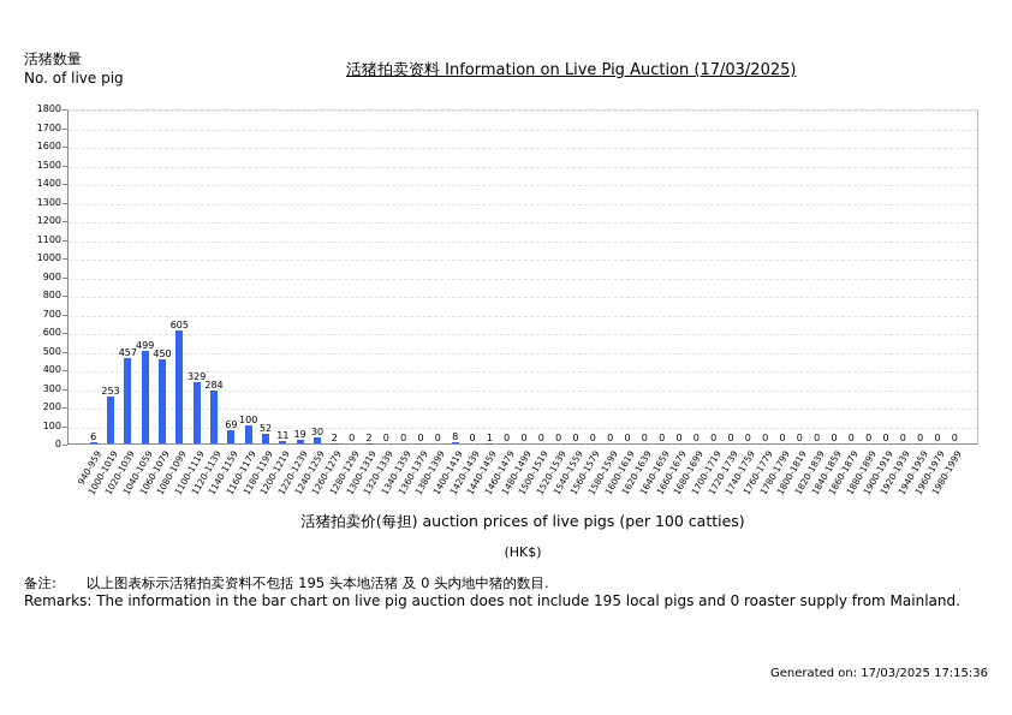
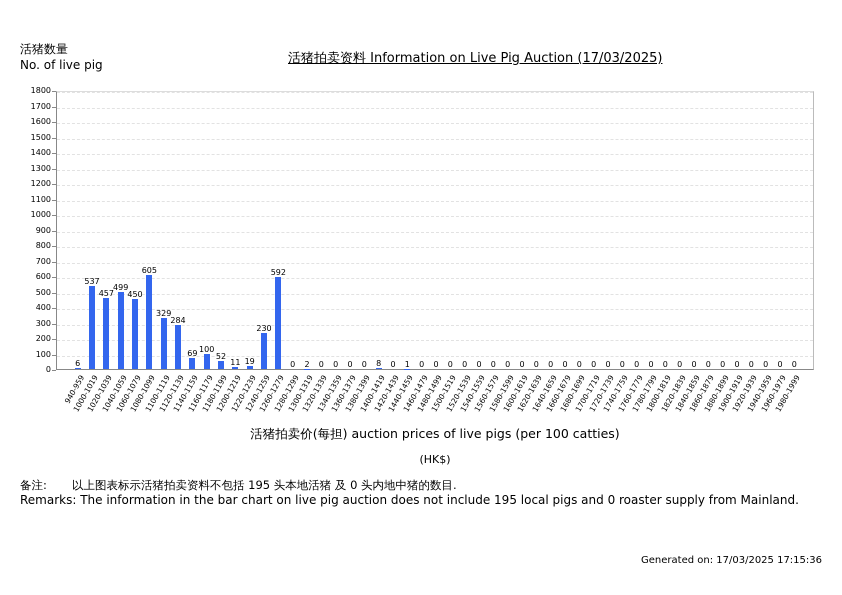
1000-1019: 253 -> 537
1240-1259: 30 -> 230
1260-1279: 2 -> 592
